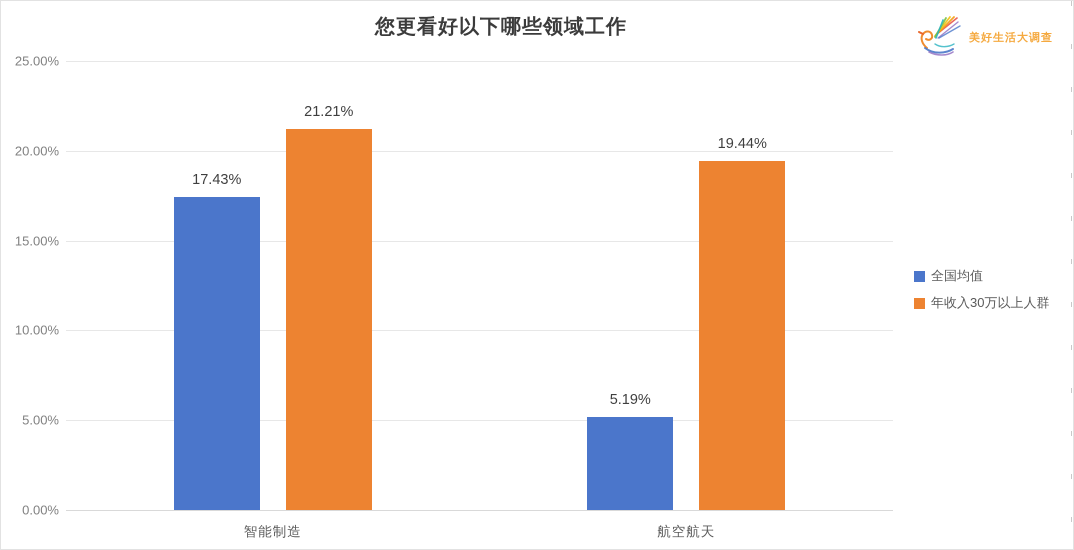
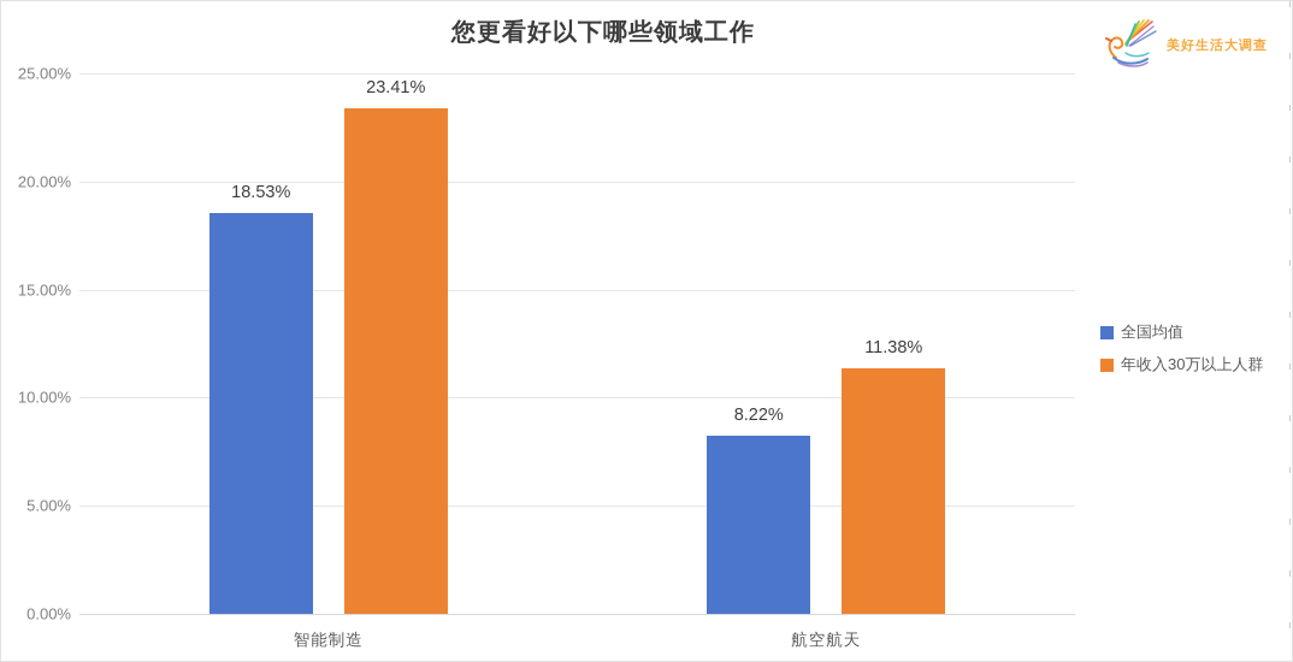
全国均值/智能制造: 17.43% -> 18.53%
年收入30万以上人群/智能制造: 21.21% -> 23.41%
全国均值/航空航天: 5.19% -> 8.22%
年收入30万以上人群/航空航天: 19.44% -> 11.38%
